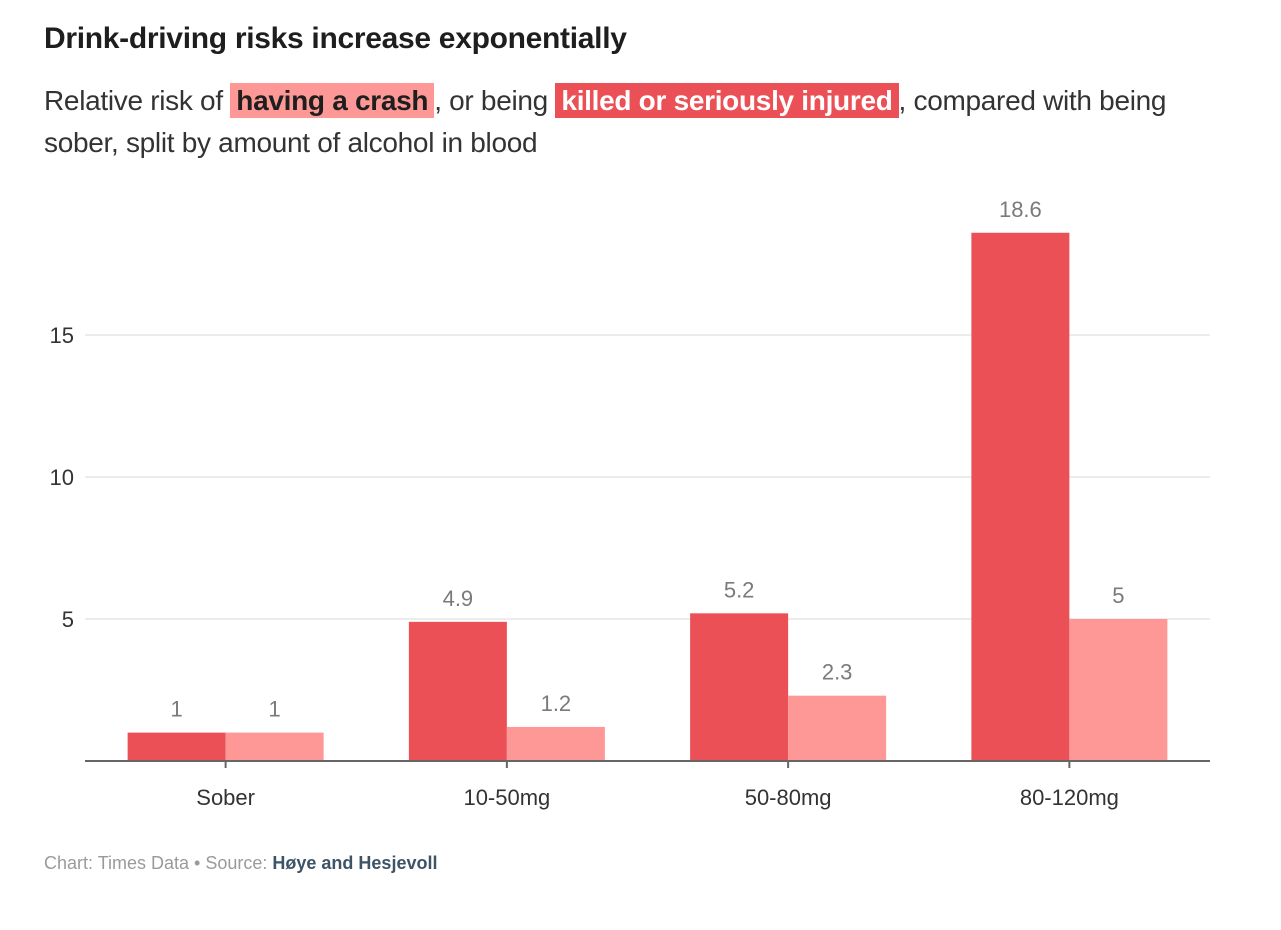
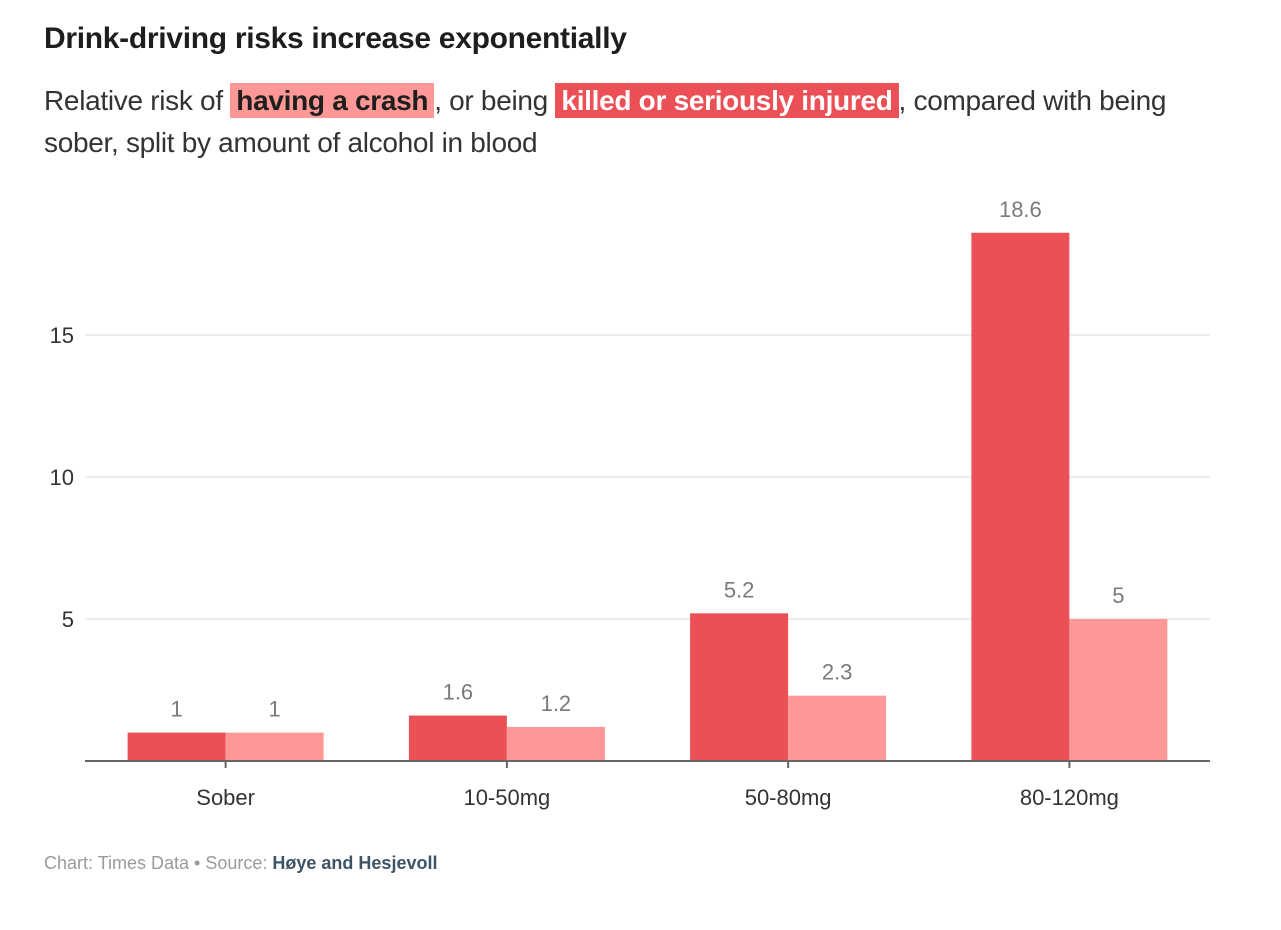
having a crash/10-50mg: 4.9 -> 1.6
